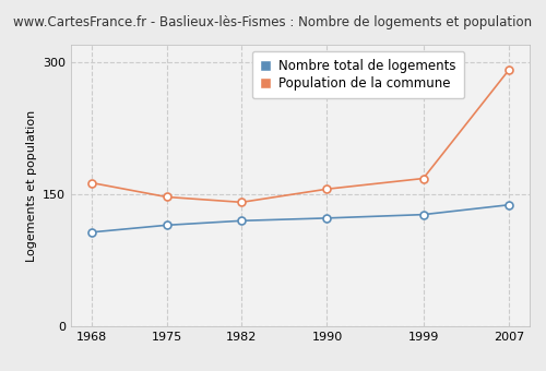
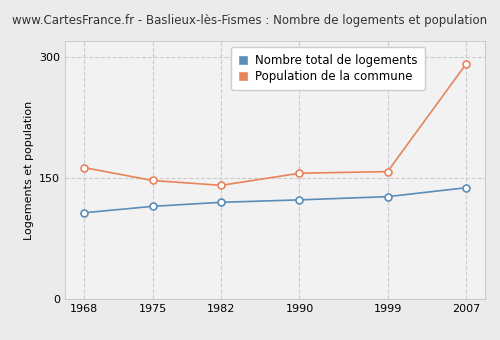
Population de la commune/1999: 168 -> 158
